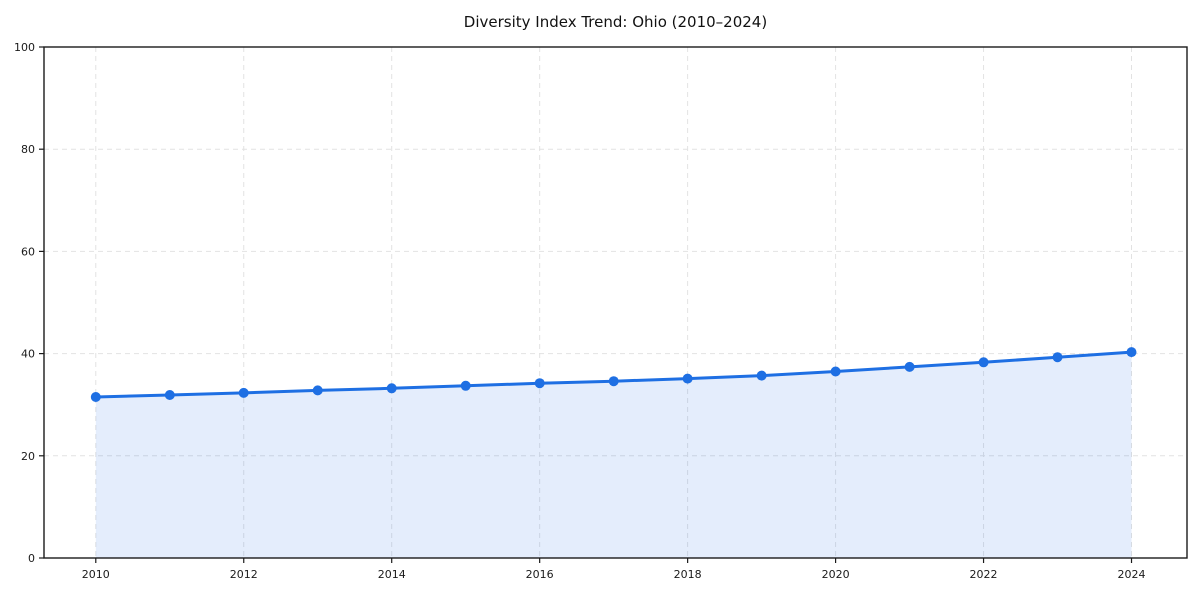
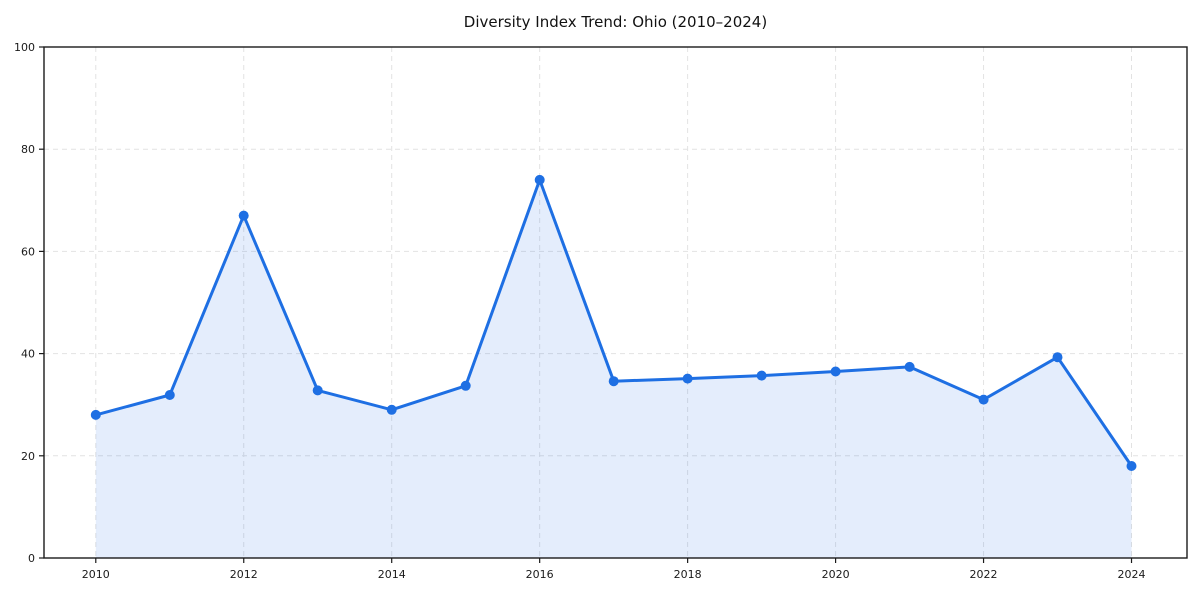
2010: 32 -> 28
2012: 32 -> 67
2014: 33 -> 29
2016: 34 -> 74
2022: 38 -> 31
2024: 40 -> 18
